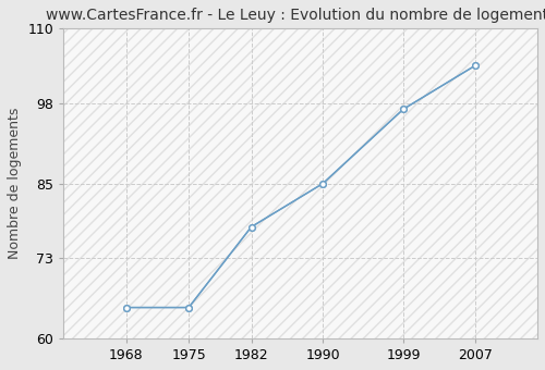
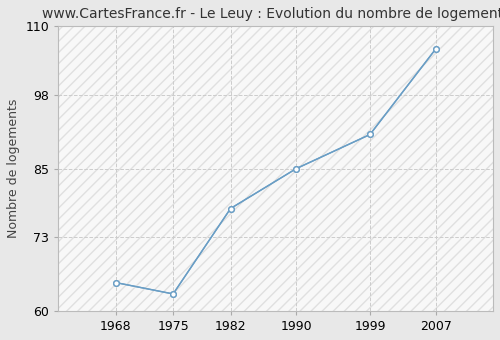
1975: 65 -> 63
1999: 97 -> 91
2007: 104 -> 106
